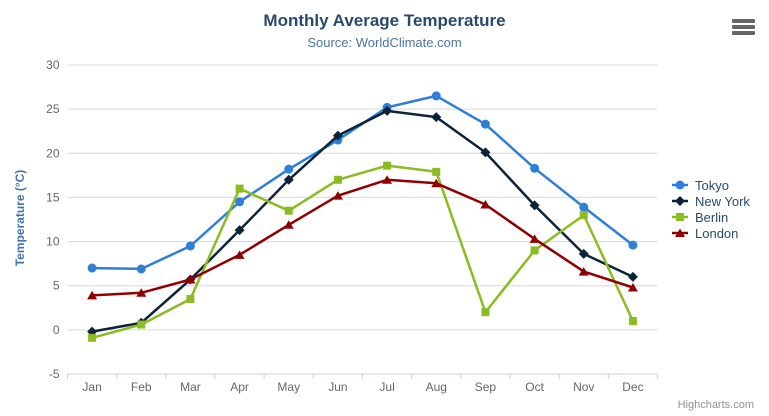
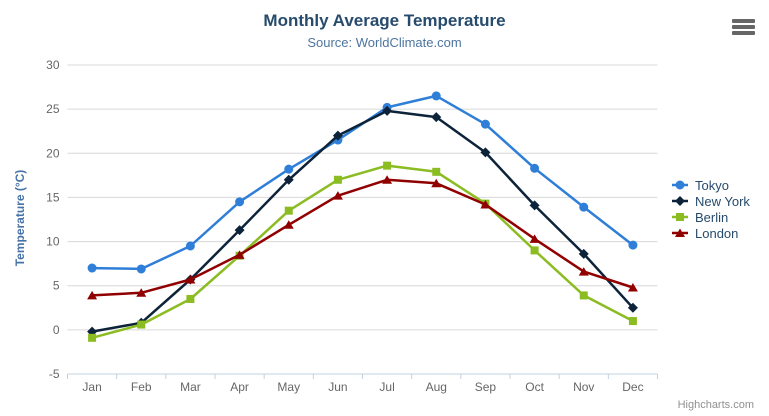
Berlin/Apr: 16 -> 8
Berlin/Sep: 2 -> 14
Berlin/Nov: 13 -> 4
New York/Dec: 6 -> 2
